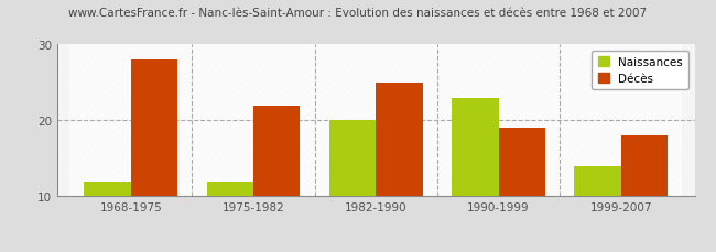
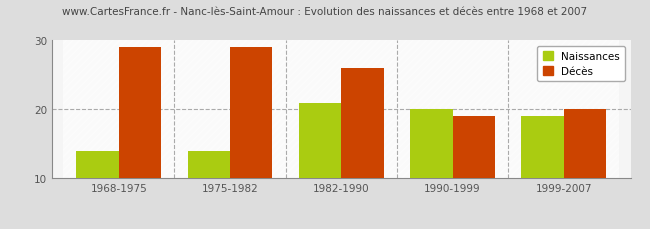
Naissances/1968-1975: 12 -> 14
Décès/1968-1975: 28 -> 29
Naissances/1975-1982: 12 -> 14
Décès/1975-1982: 22 -> 29
Naissances/1982-1990: 20 -> 21
Décès/1982-1990: 25 -> 26
Naissances/1990-1999: 23 -> 20
Naissances/1999-2007: 14 -> 19
Décès/1999-2007: 18 -> 20
